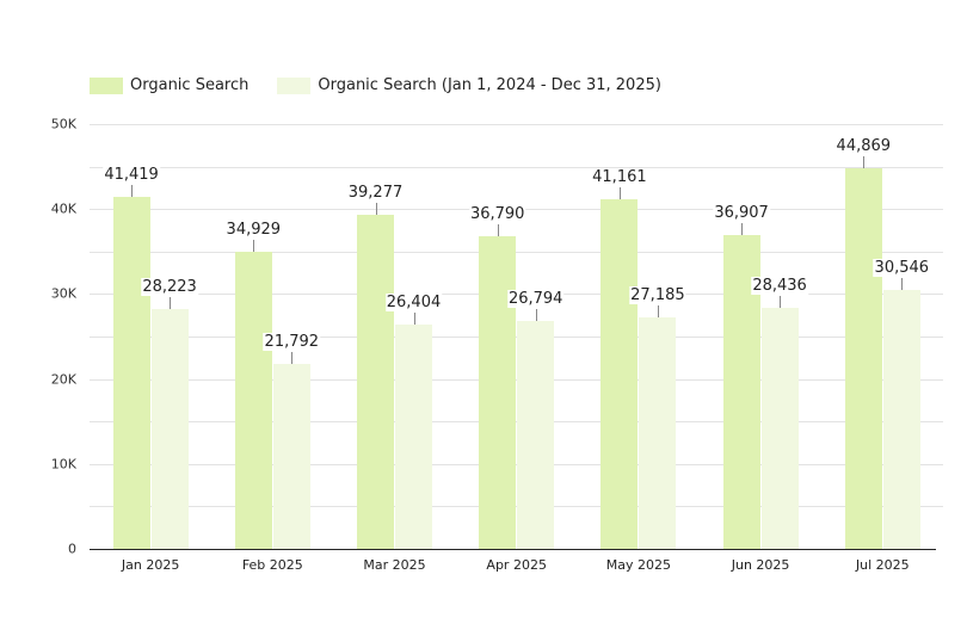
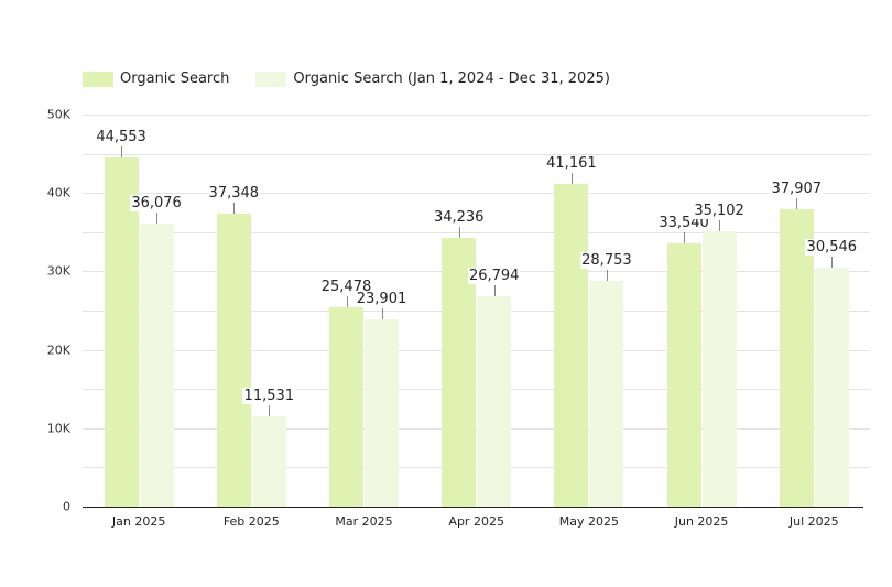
Organic Search/Jan 2025: 41,419 -> 44,553
Organic Search (Jan 1, 2024 - Dec 31, 2025)/Jan 2025: 28,223 -> 36,076
Organic Search/Feb 2025: 34,929 -> 37,348
Organic Search (Jan 1, 2024 - Dec 31, 2025)/Feb 2025: 21,792 -> 11,531
Organic Search/Mar 2025: 39,277 -> 25,478
Organic Search (Jan 1, 2024 - Dec 31, 2025)/Mar 2025: 26,404 -> 23,901
Organic Search/Apr 2025: 36,790 -> 34,236
Organic Search (Jan 1, 2024 - Dec 31, 2025)/May 2025: 27,185 -> 28,753
Organic Search/Jun 2025: 36,907 -> 33,540
Organic Search (Jan 1, 2024 - Dec 31, 2025)/Jun 2025: 28,436 -> 35,102
Organic Search/Jul 2025: 44,869 -> 37,907
